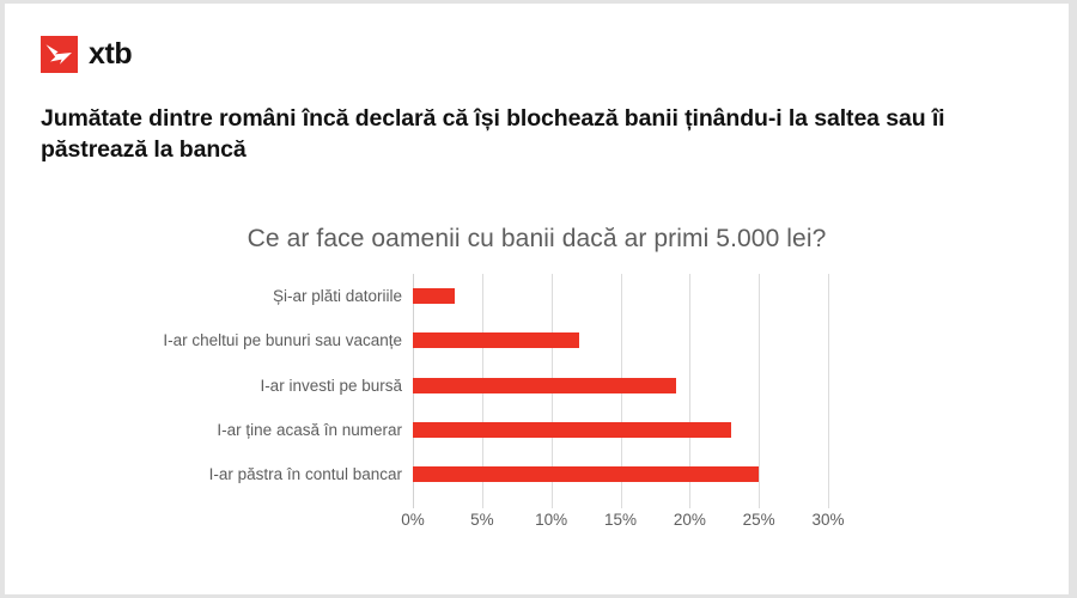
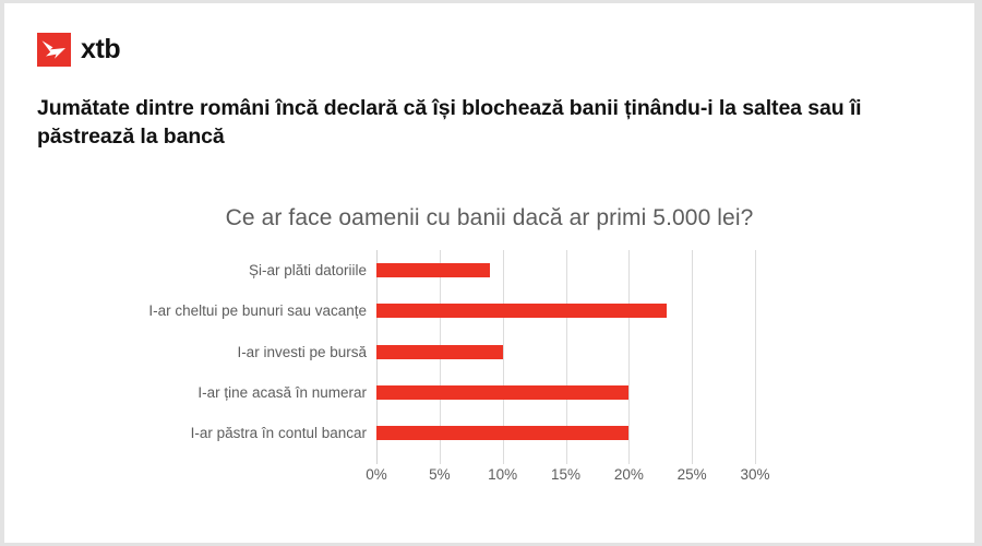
Și-ar plăti datoriile: 3% -> 9%
I-ar cheltui pe bunuri sau vacanțe: 12% -> 23%
I-ar investi pe bursă: 19% -> 10%
I-ar ține acasă în numerar: 23% -> 20%
I-ar păstra în contul bancar: 25% -> 20%
